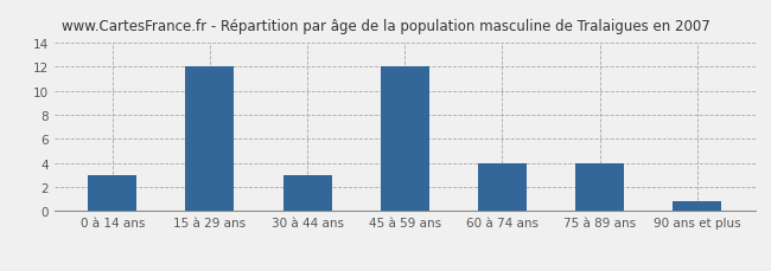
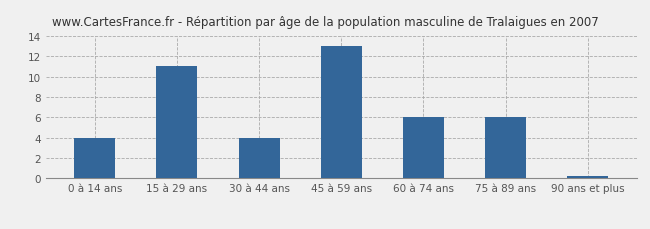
0 à 14 ans: 3.0 -> 4.0
15 à 29 ans: 12.0 -> 11.0
30 à 44 ans: 3.0 -> 4.0
45 à 59 ans: 12.0 -> 13.0
60 à 74 ans: 4.0 -> 6.0
75 à 89 ans: 4.0 -> 6.0
90 ans et plus: 0.8 -> 0.2
